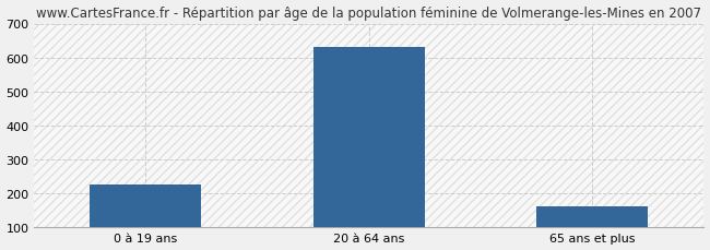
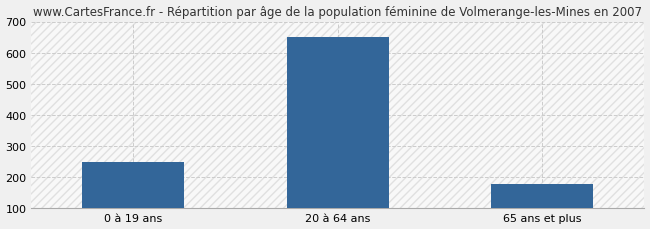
0 à 19 ans: 225 -> 248
20 à 64 ans: 630 -> 651
65 ans et plus: 160 -> 178
